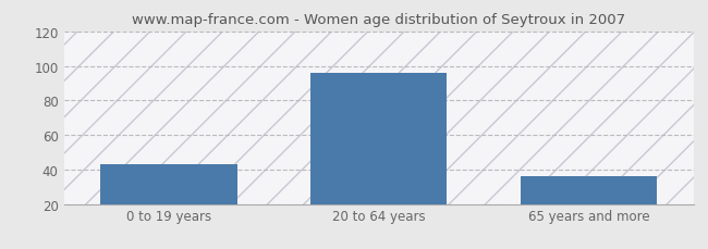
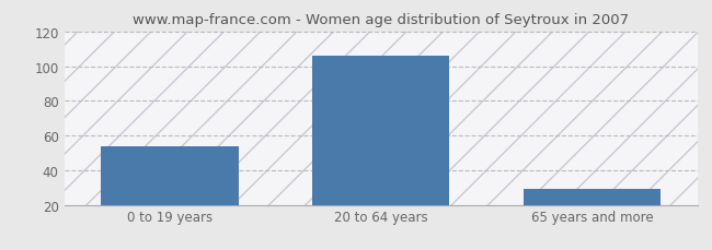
0 to 19 years: 43 -> 54
20 to 64 years: 96 -> 106
65 years and more: 36 -> 29
